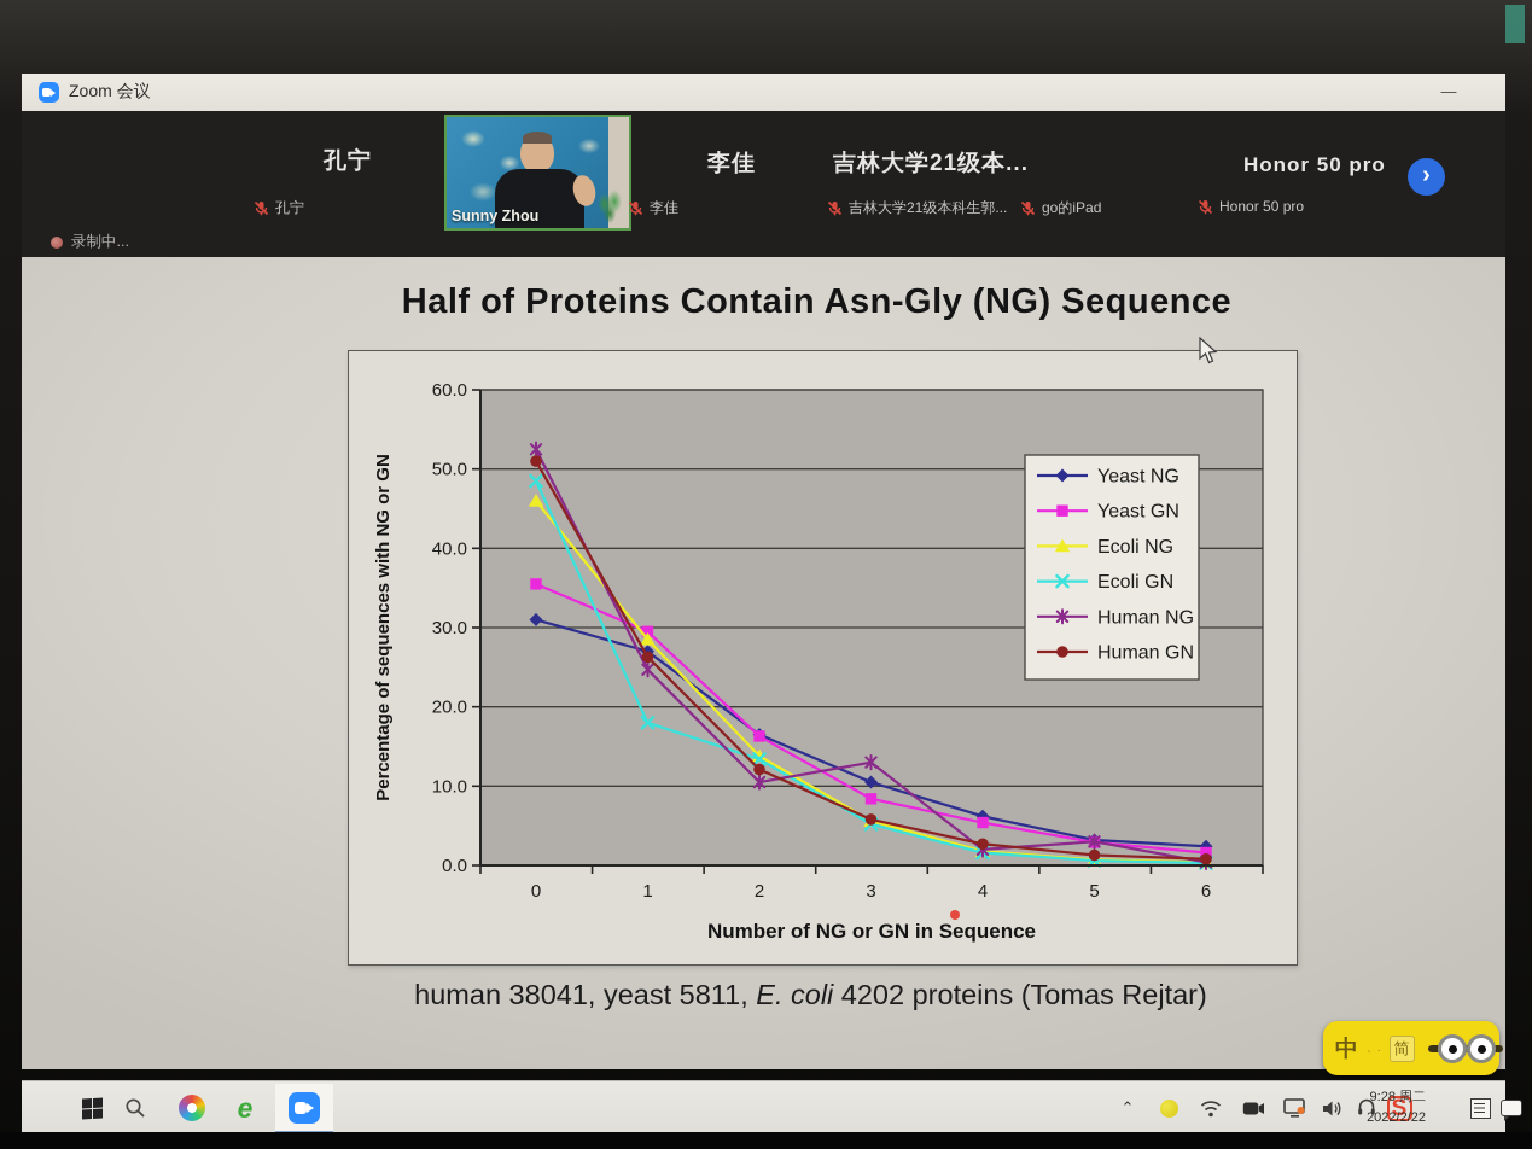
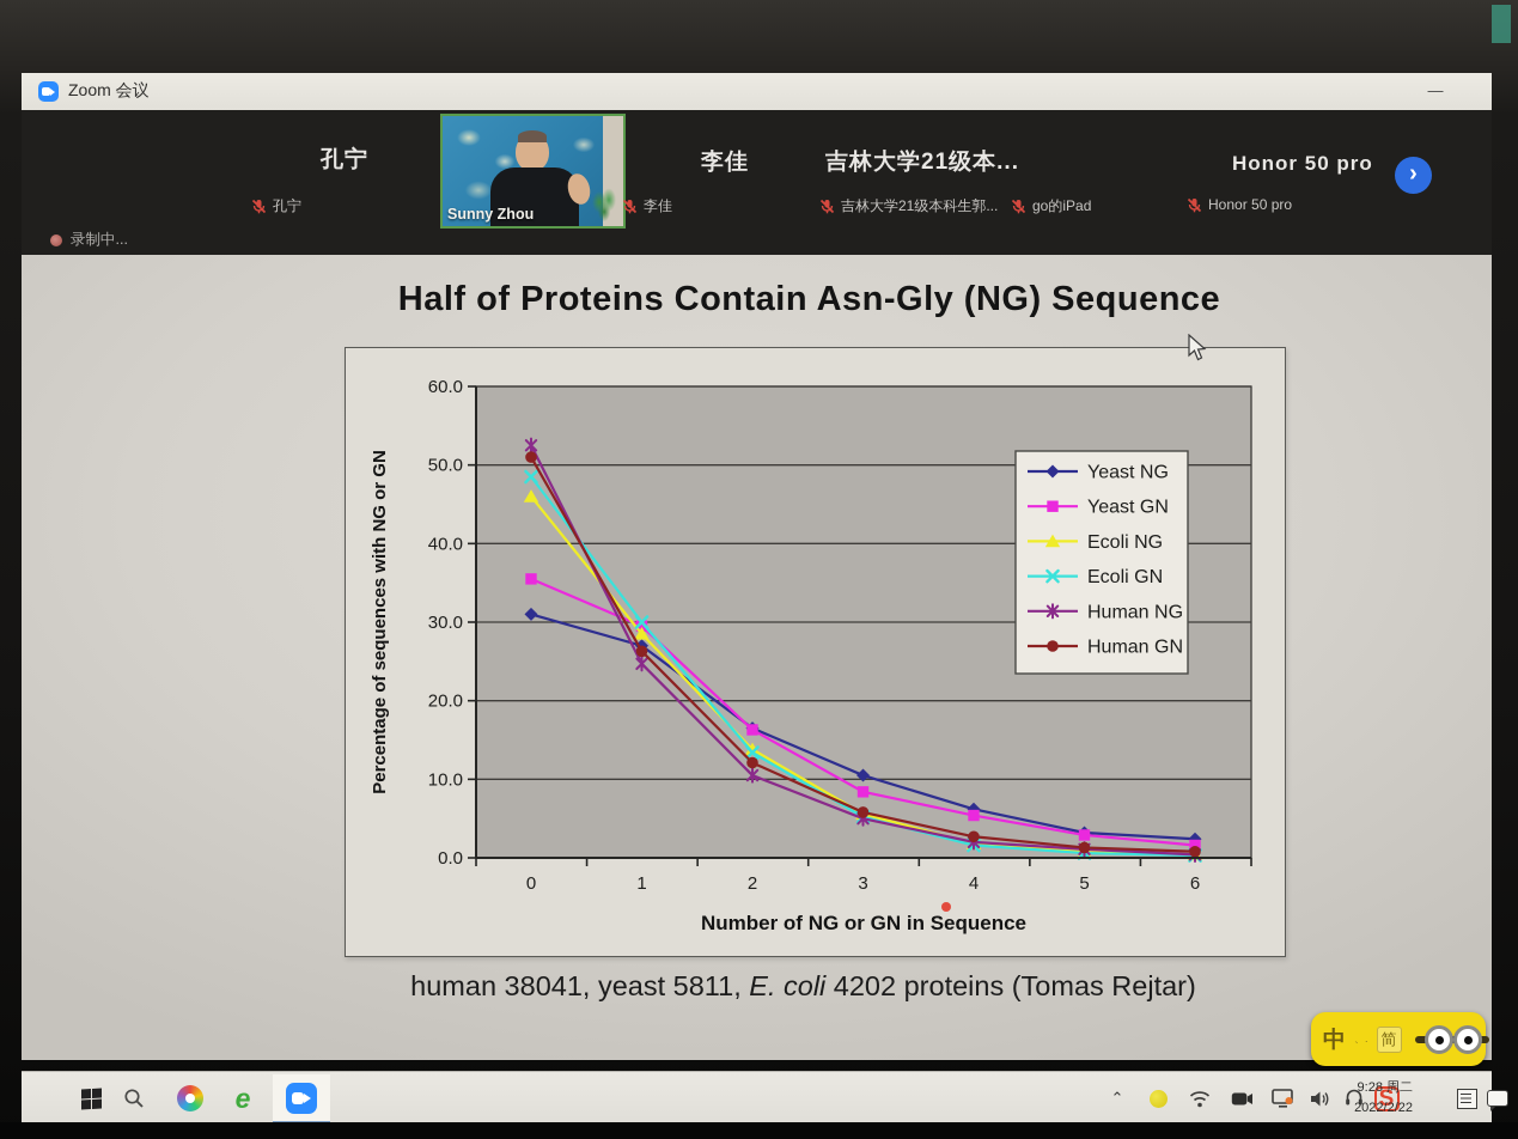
Ecoli GN/1: 18 -> 30
Human NG/3: 13 -> 5
Human NG/5: 3 -> 1
